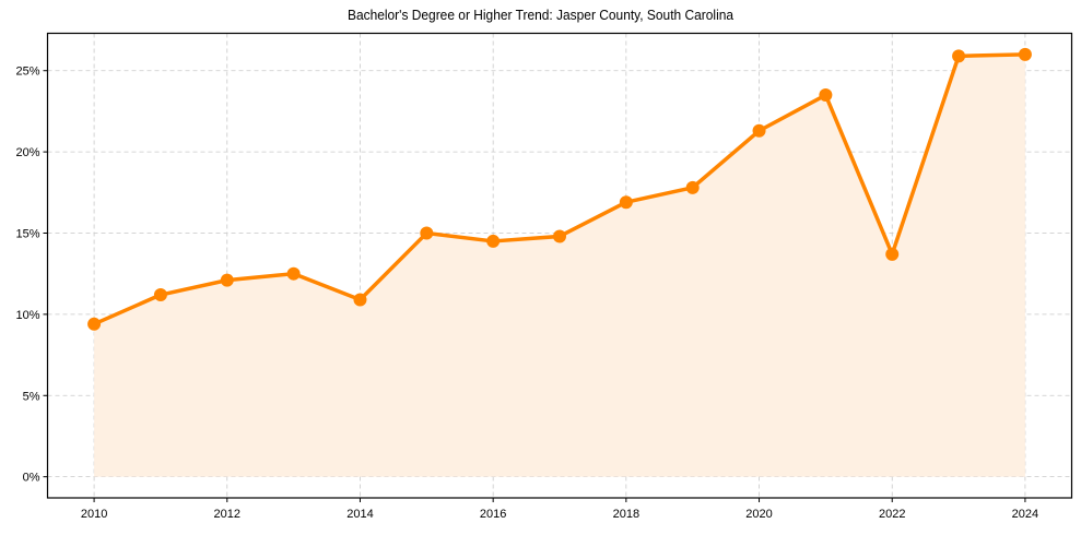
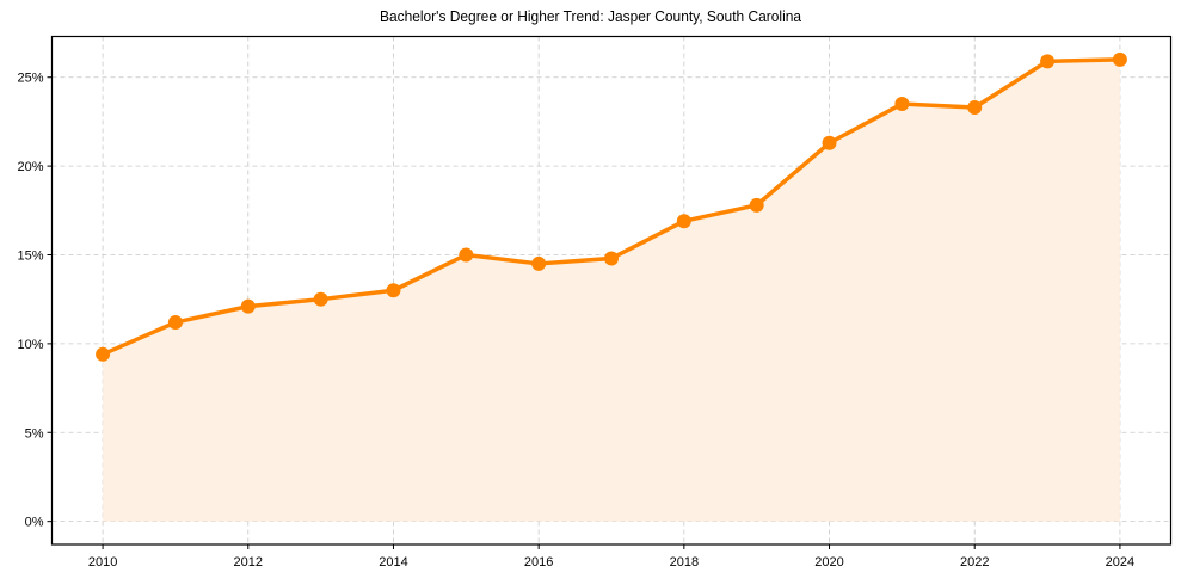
2014: 10.9% -> 13.0%
2022: 13.7% -> 23.3%
